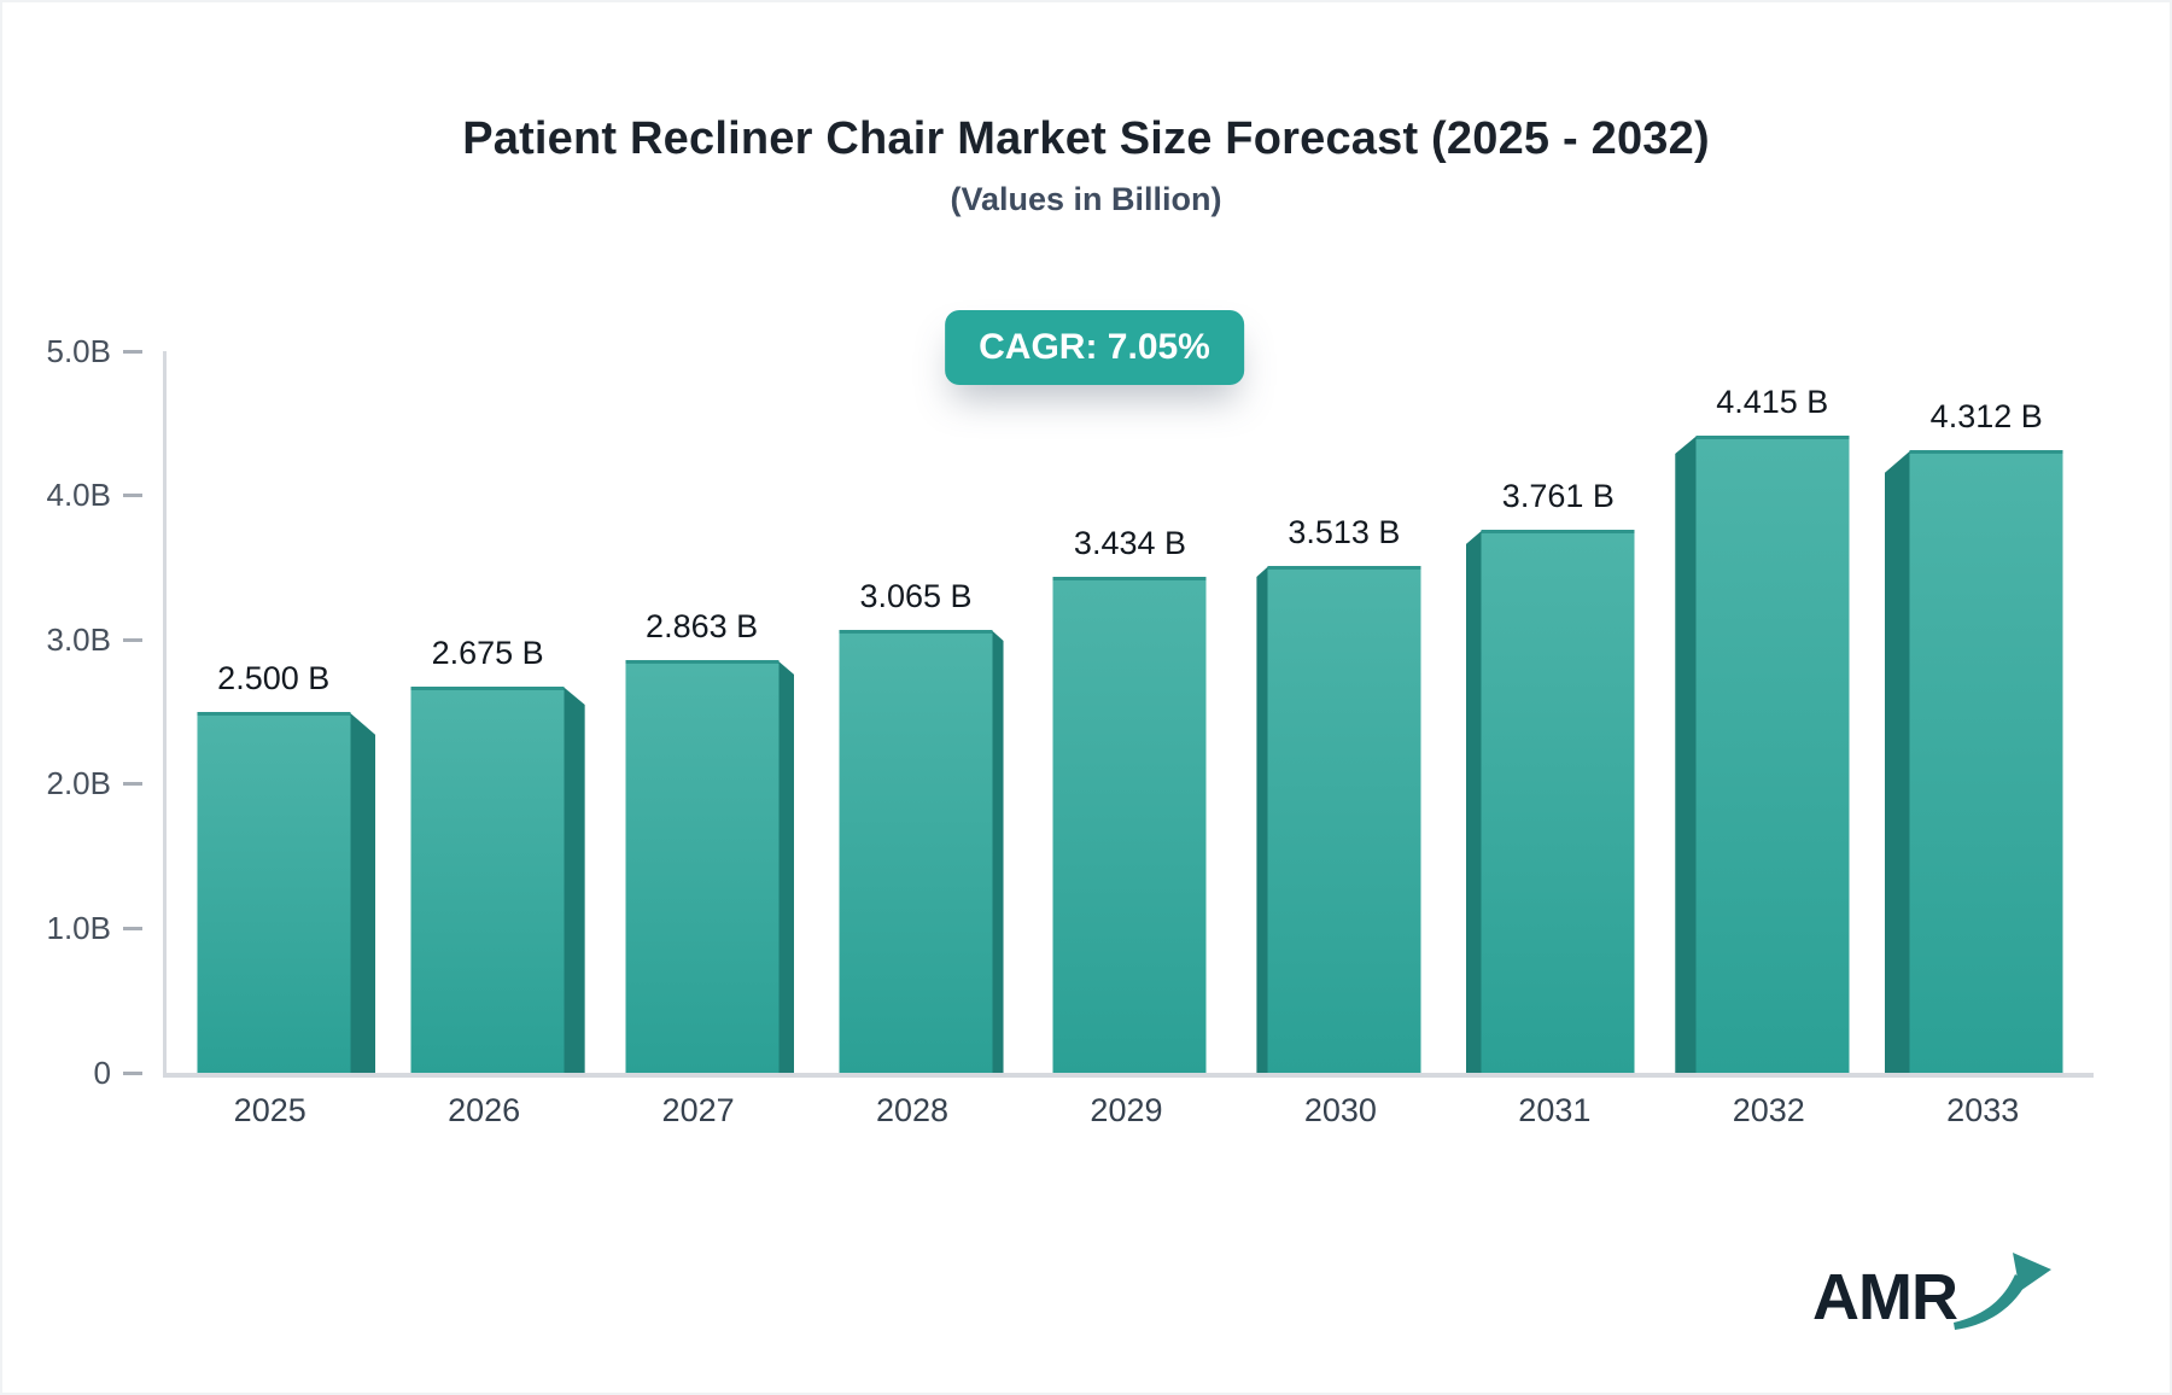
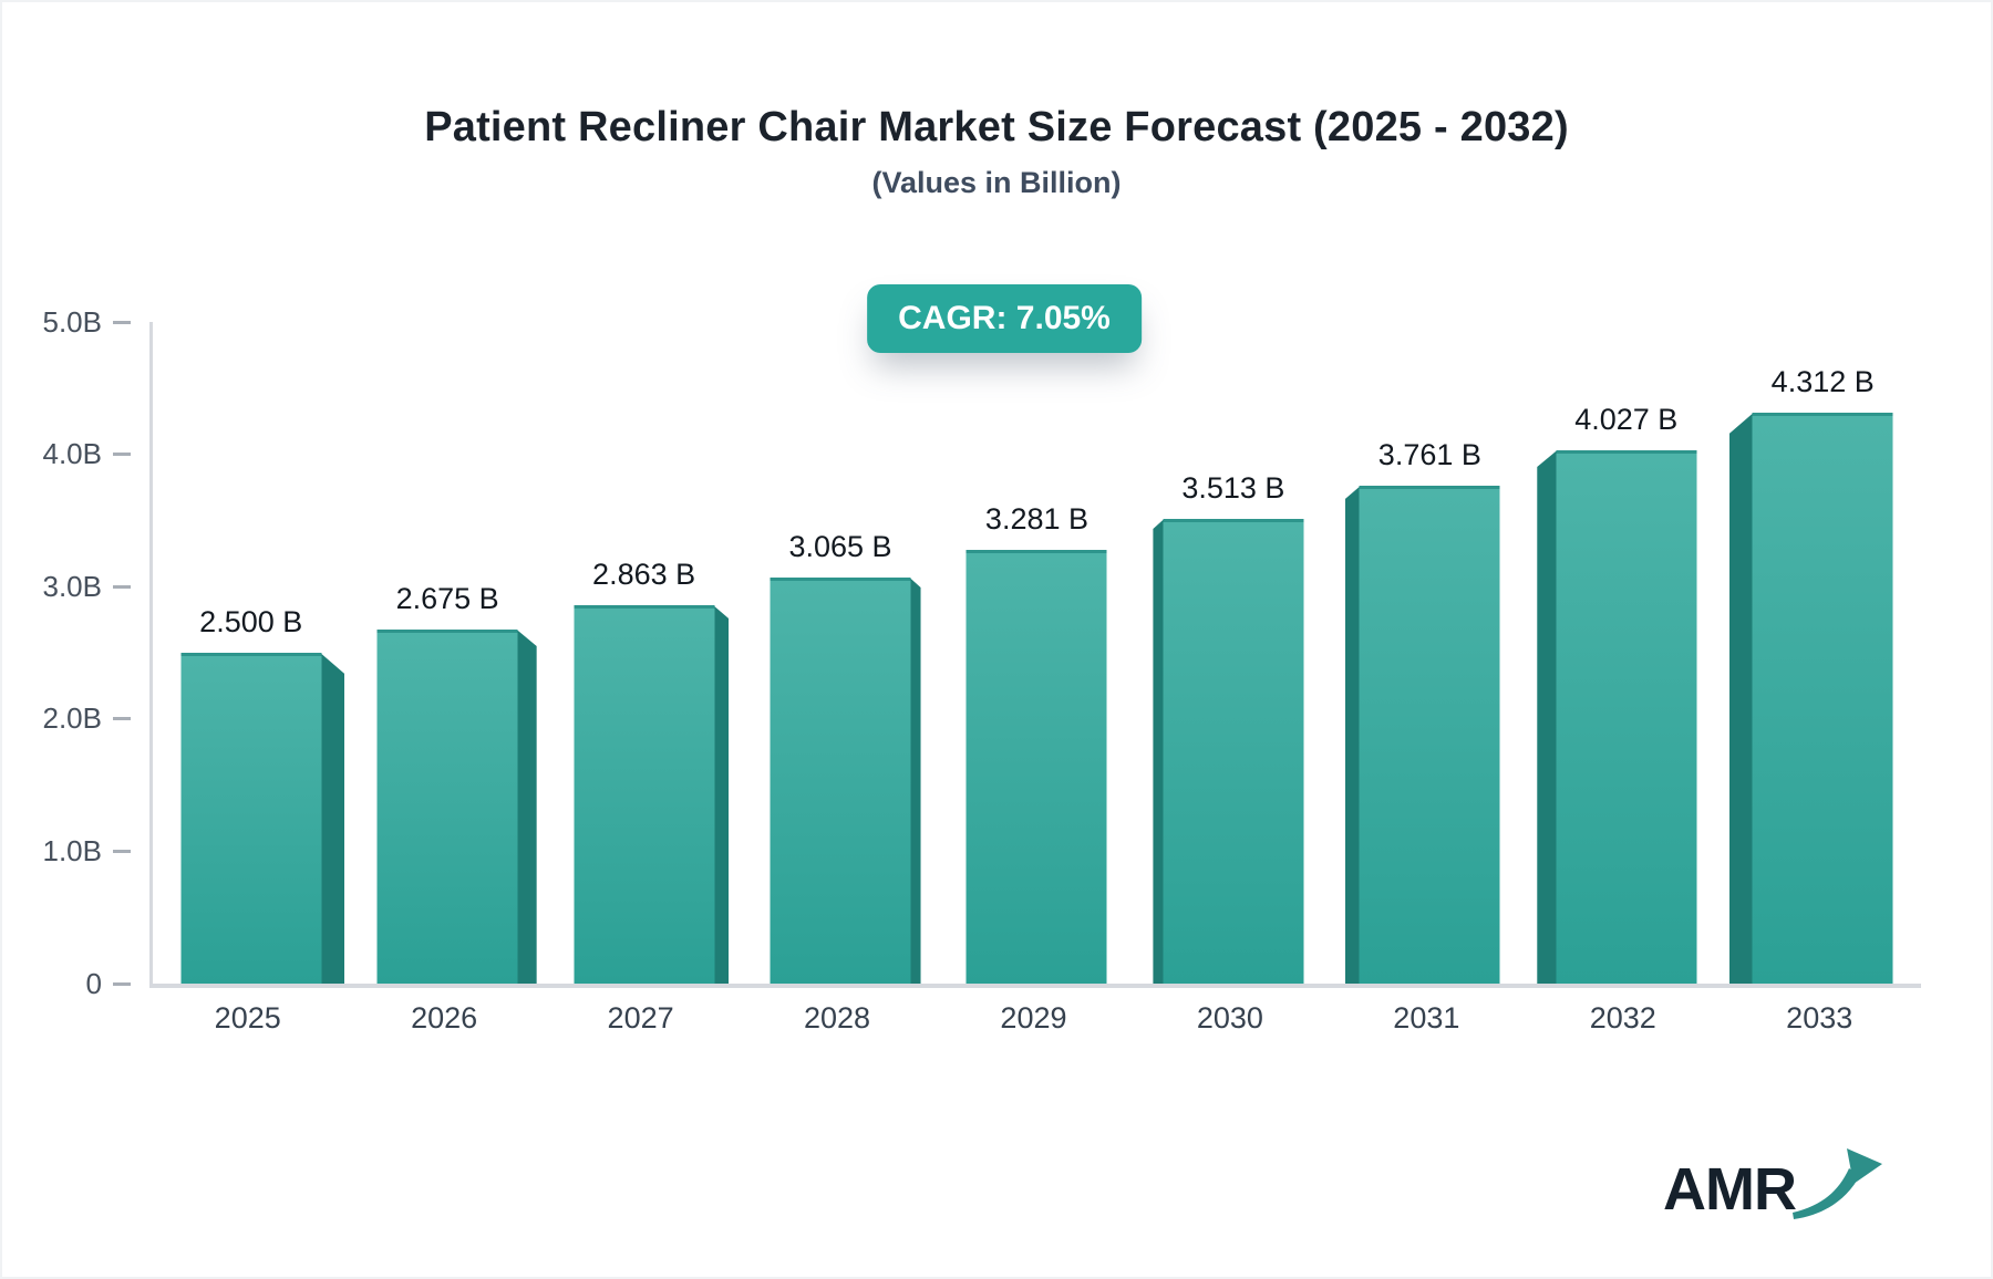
2029: 3.434 -> 3.281
2032: 4.415 -> 4.027
